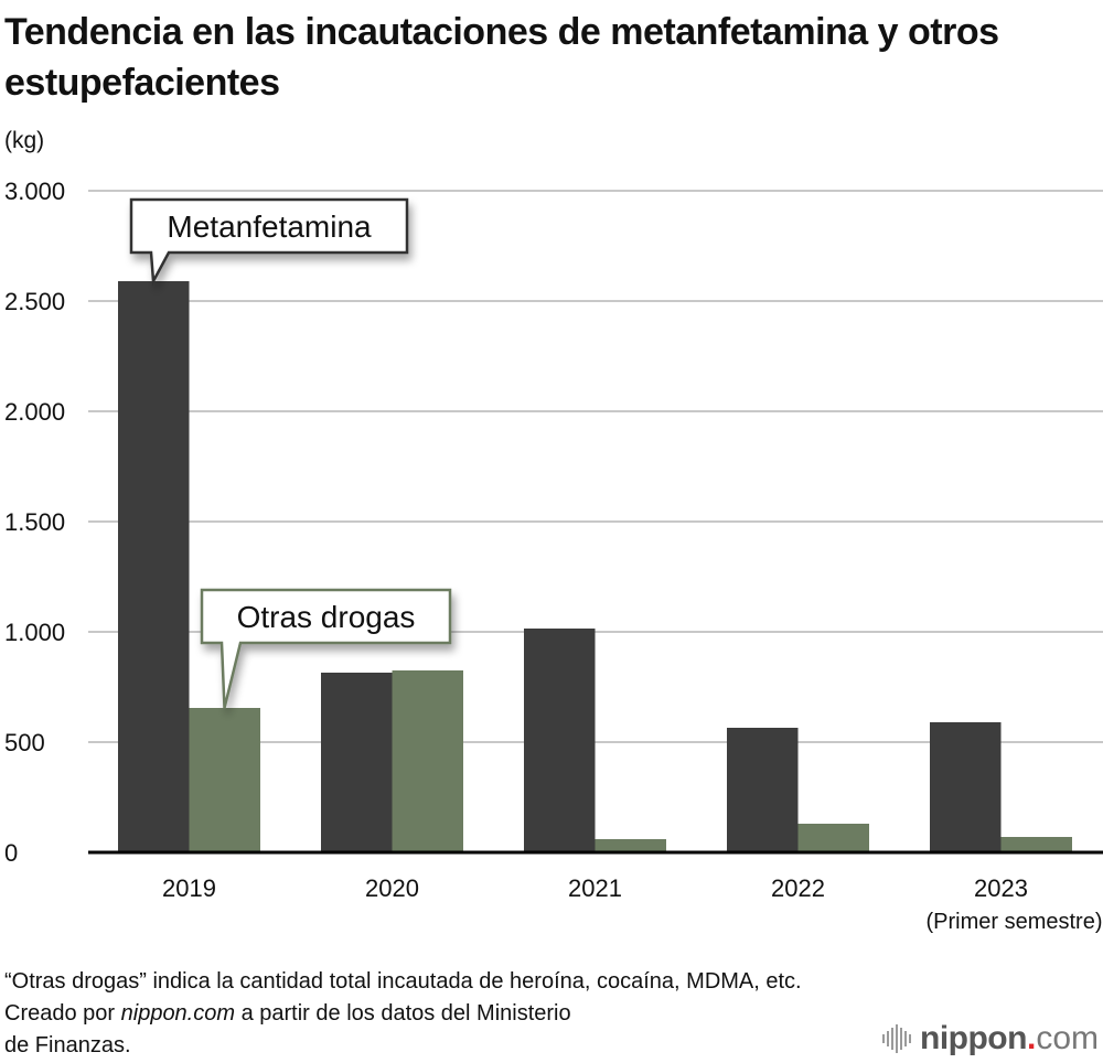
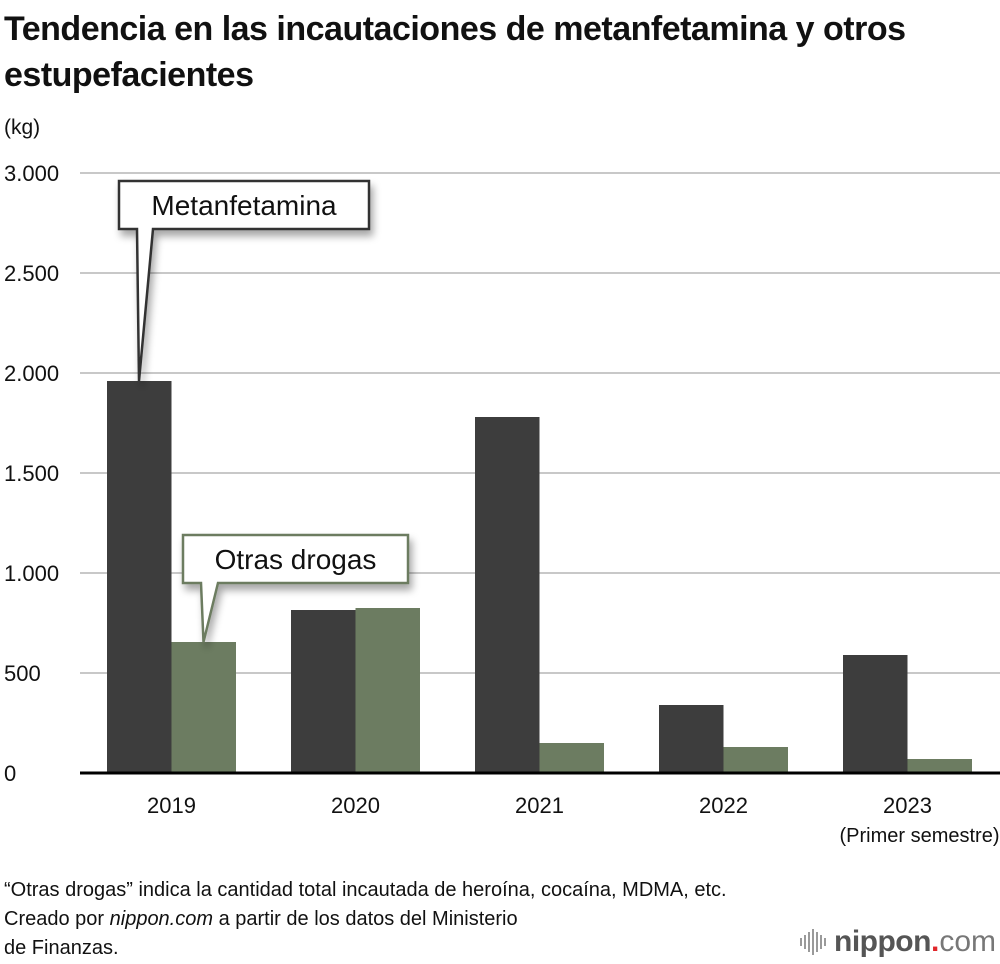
Metanfetamina/2019: 2590 -> 1960
Metanfetamina/2021: 1020 -> 1780
Otras drogas/2021: 60 -> 150
Metanfetamina/2022: 560 -> 340
